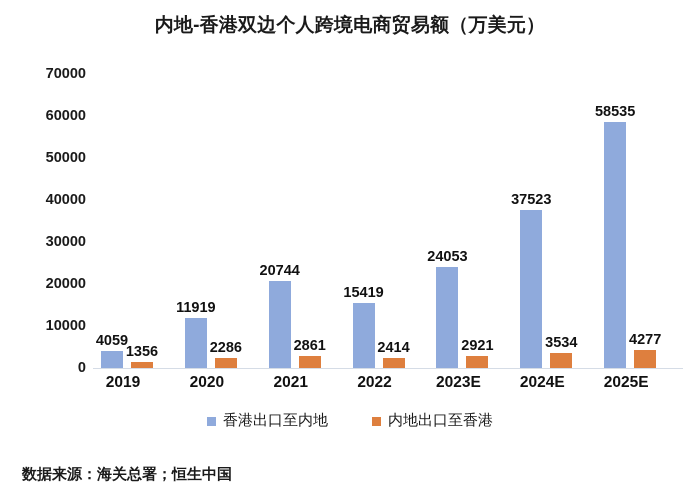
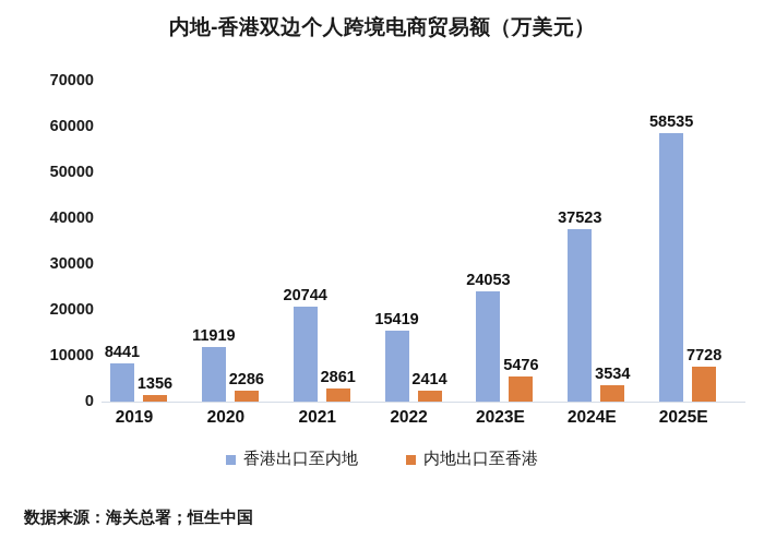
香港出口至内地/2019: 4059 -> 8441
内地出口至香港/2023E: 2921 -> 5476
内地出口至香港/2025E: 4277 -> 7728
